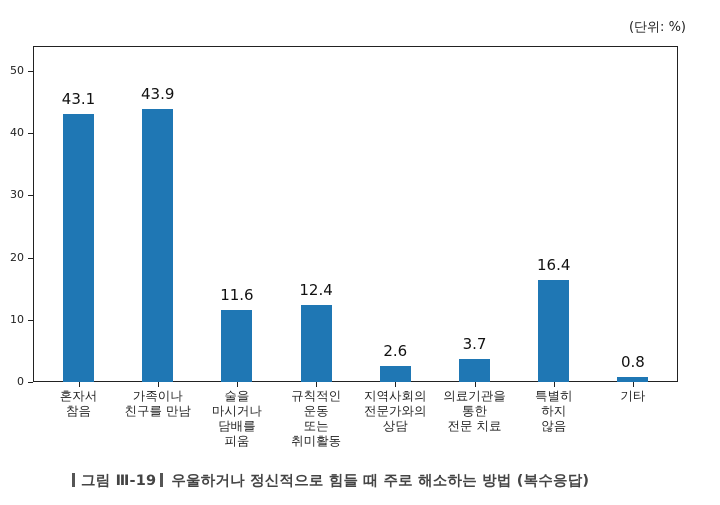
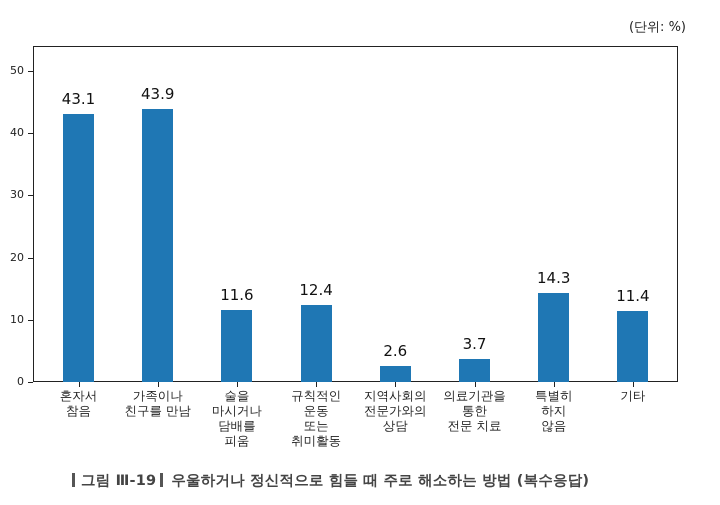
특별히 하지 않음: 16.4 -> 14.3
기타: 0.8 -> 11.4
